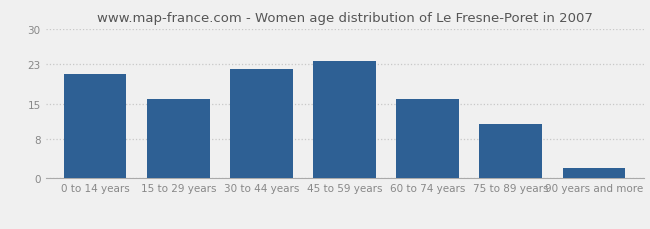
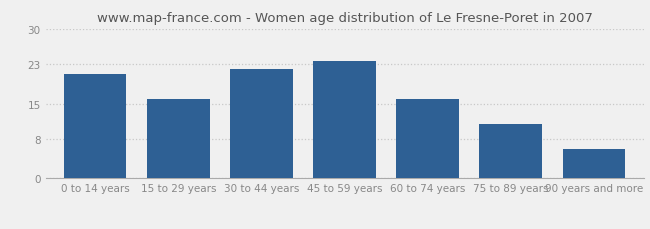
90 years and more: 2.0 -> 6.0
